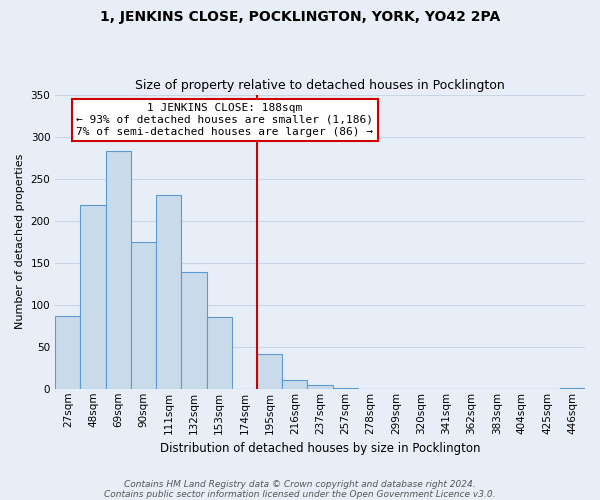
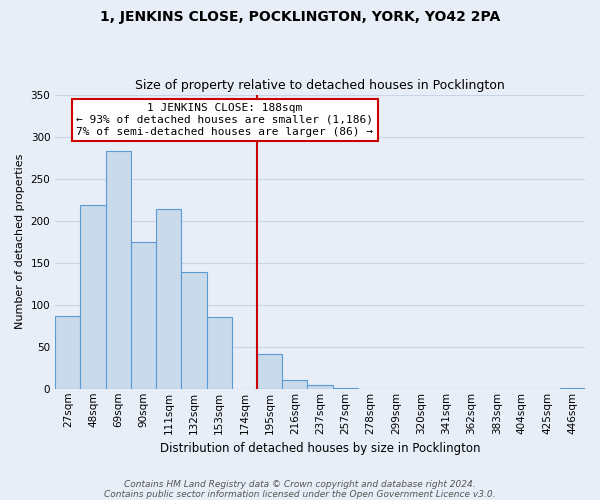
111sqm: 231 -> 214
